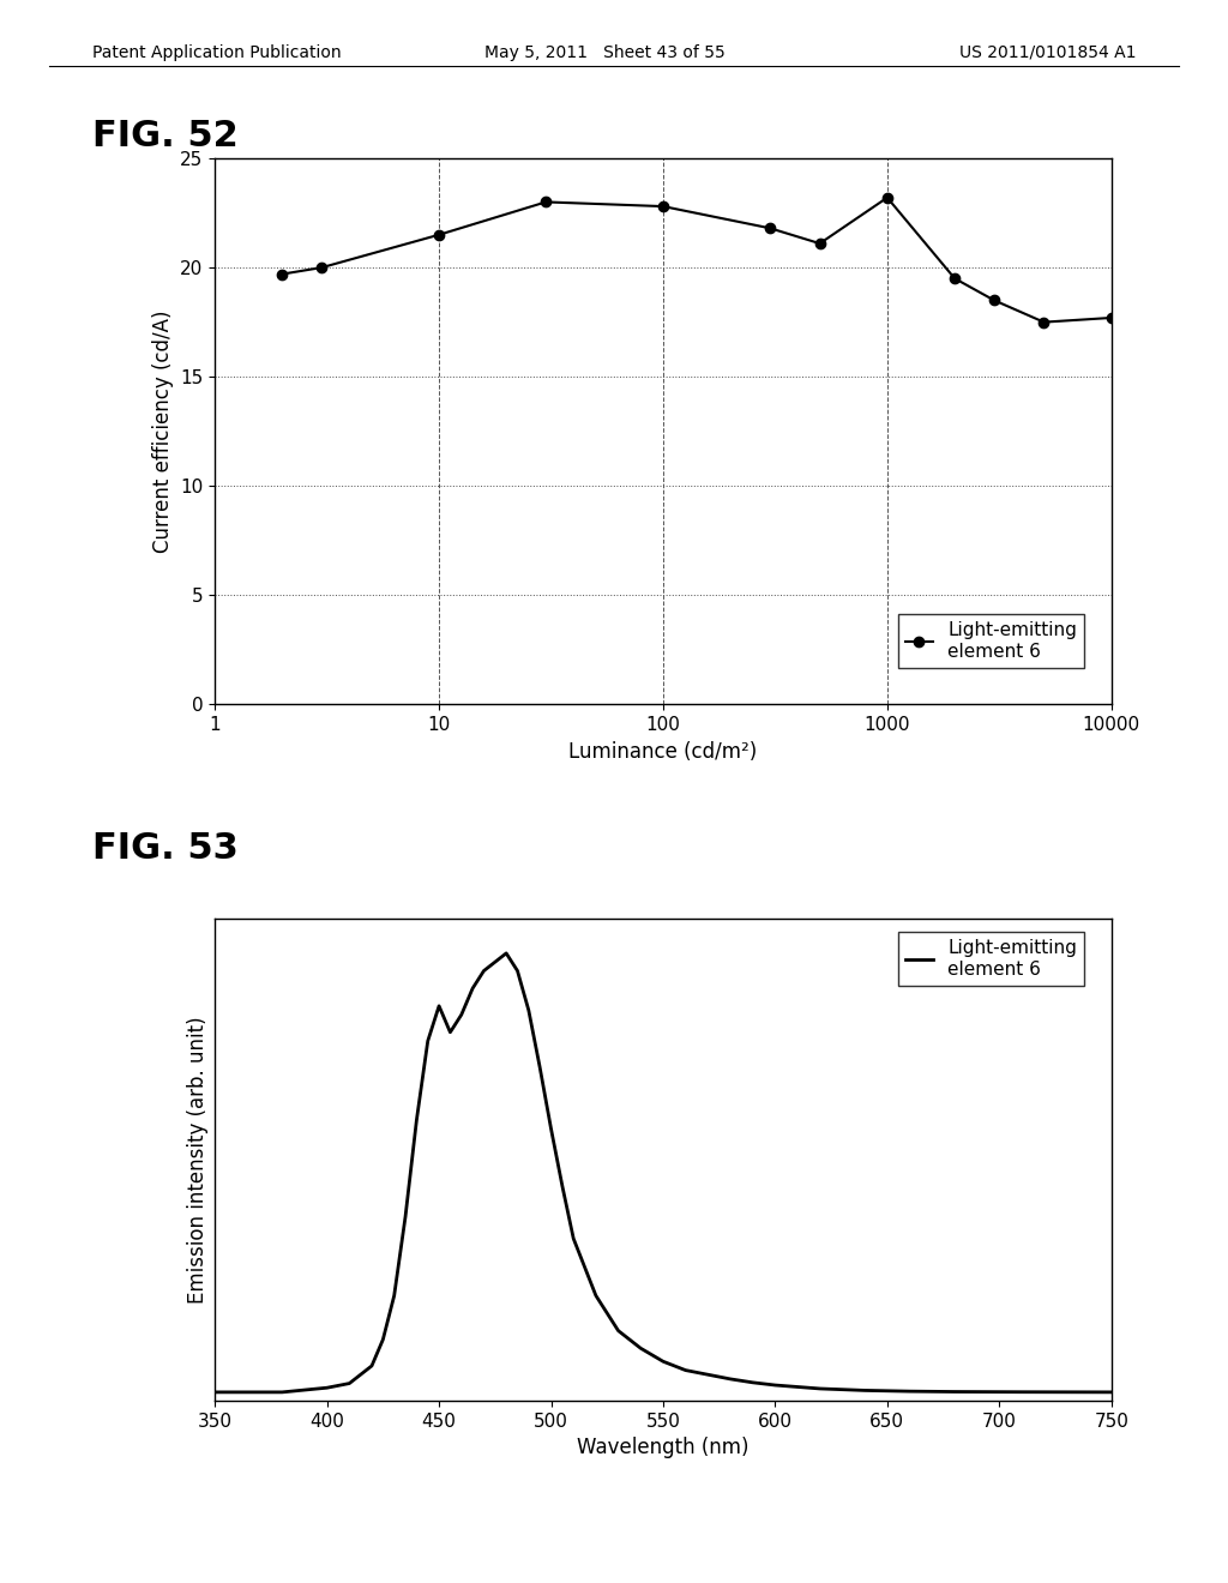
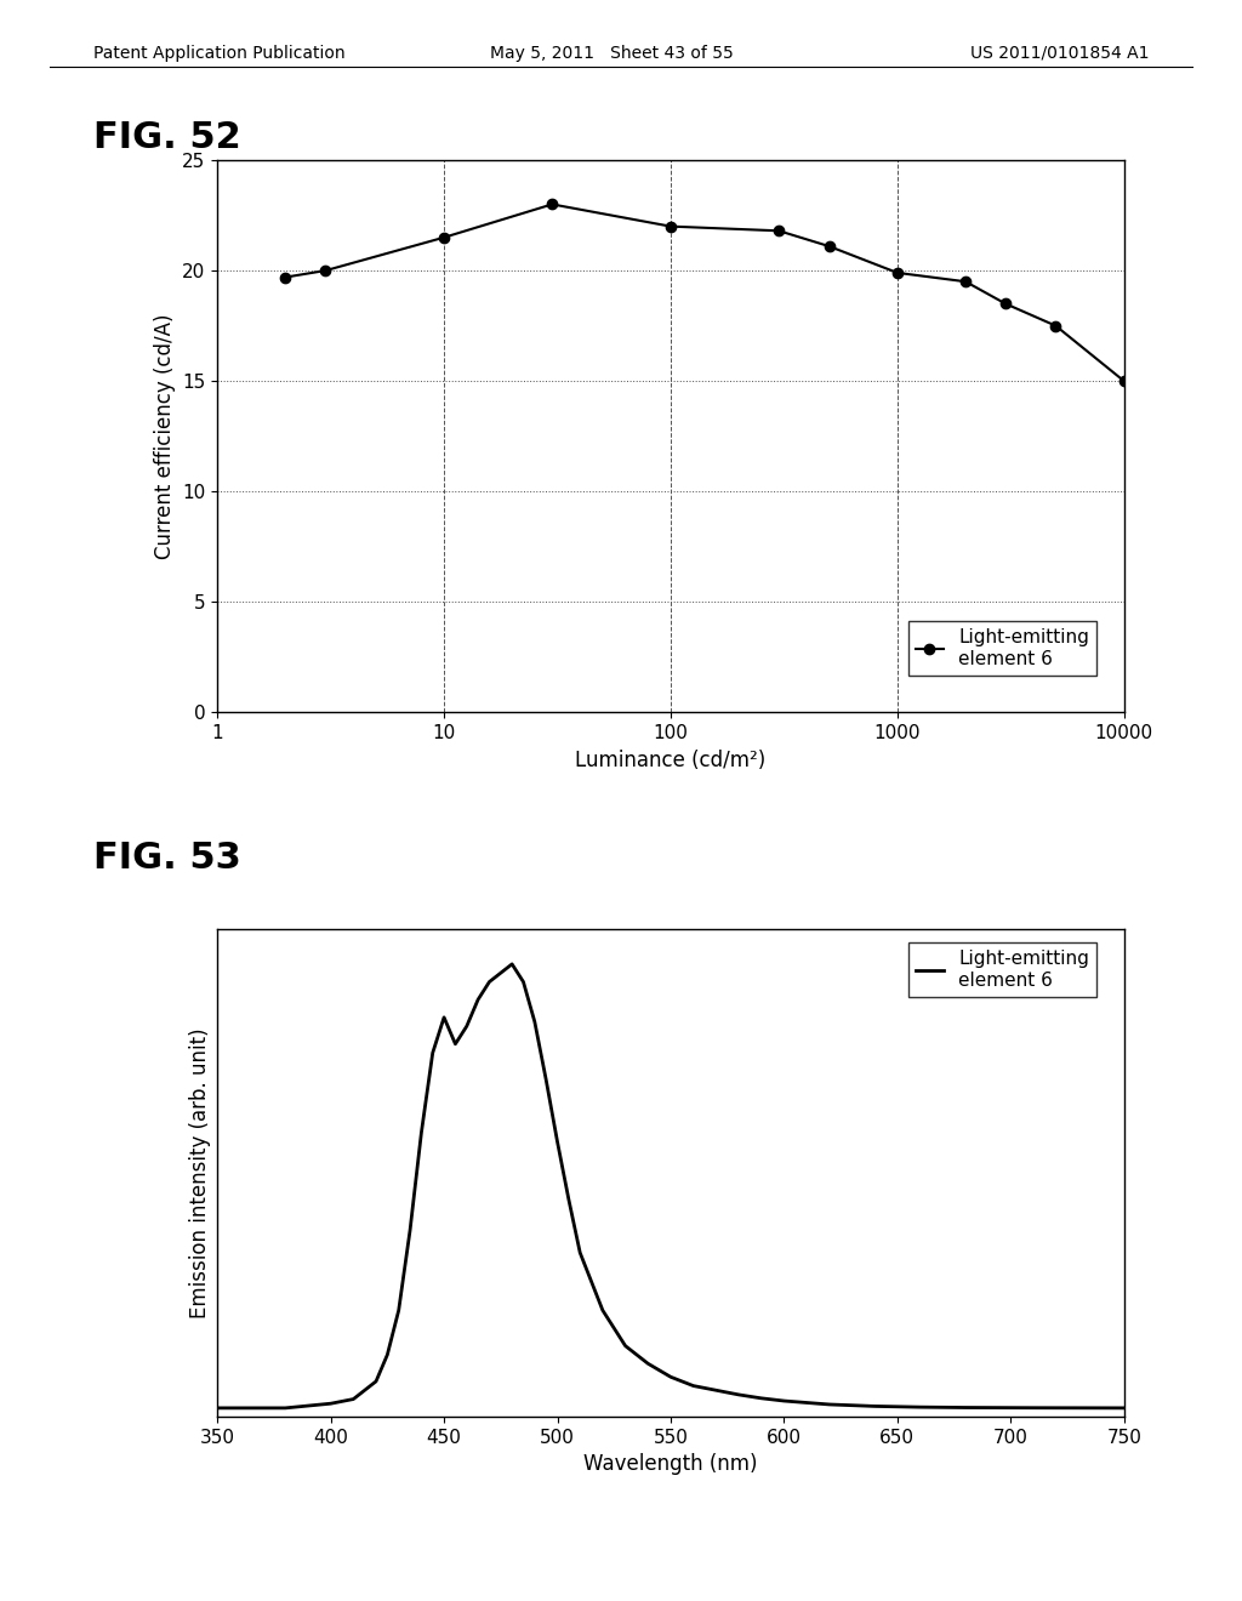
100: 22.8 -> 22.0
1000: 23.2 -> 19.9
10000: 17.7 -> 15.0
